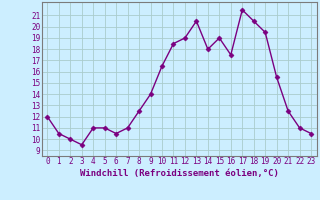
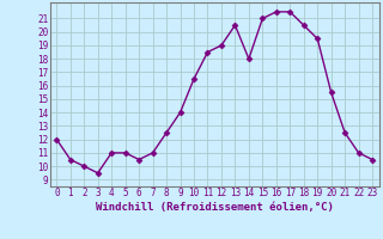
15: 19.0 -> 21.0
16: 17.5 -> 21.5
